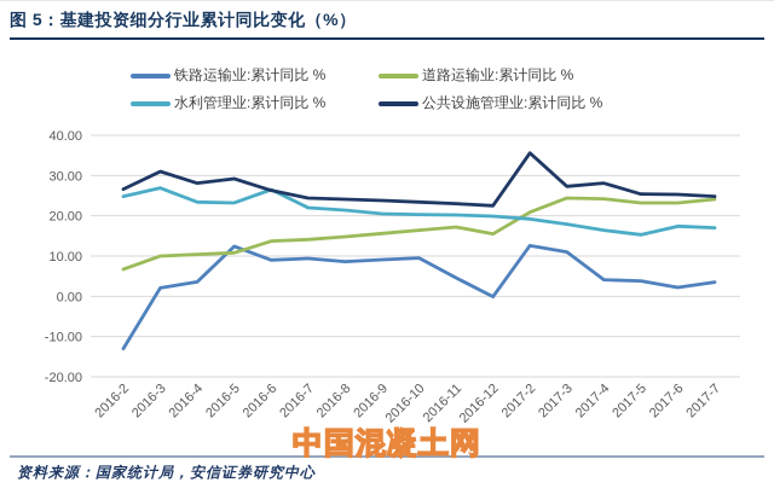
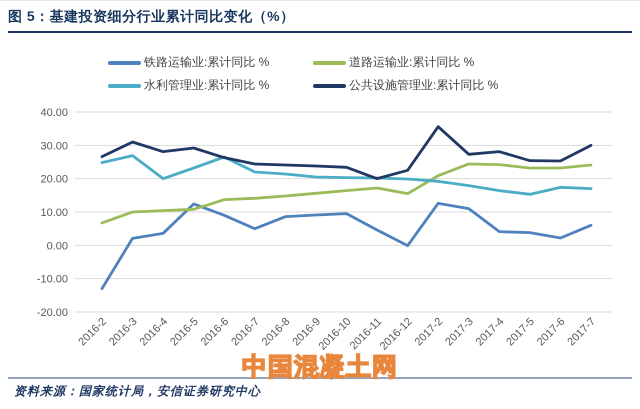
水利管理业:累计同比 %/2016-4: 23 -> 20
铁路运输业:累计同比 %/2016-7: 9 -> 5
公共设施管理业:累计同比 %/2016-11: 23 -> 20
铁路运输业:累计同比 %/2017-7: 4 -> 6
公共设施管理业:累计同比 %/2017-7: 25 -> 30
